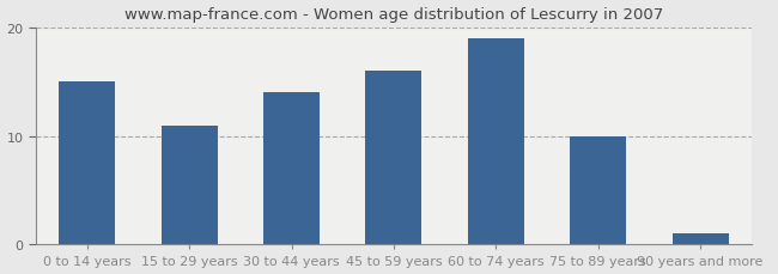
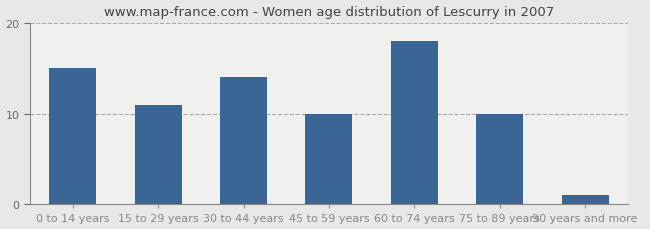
45 to 59 years: 16 -> 10
60 to 74 years: 19 -> 18
